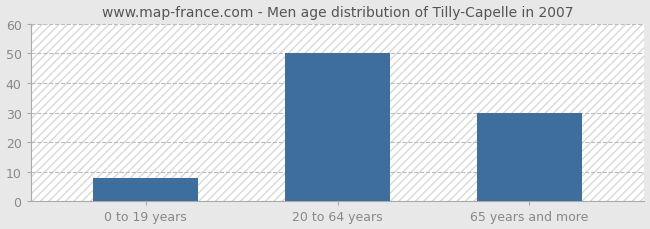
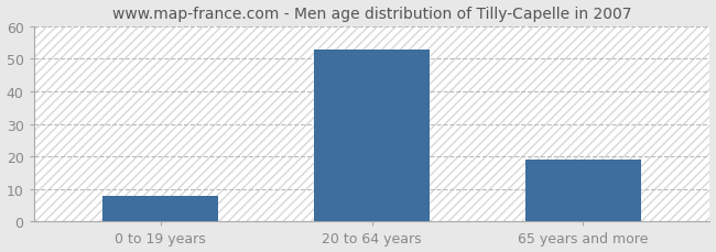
20 to 64 years: 50 -> 53
65 years and more: 30 -> 19
